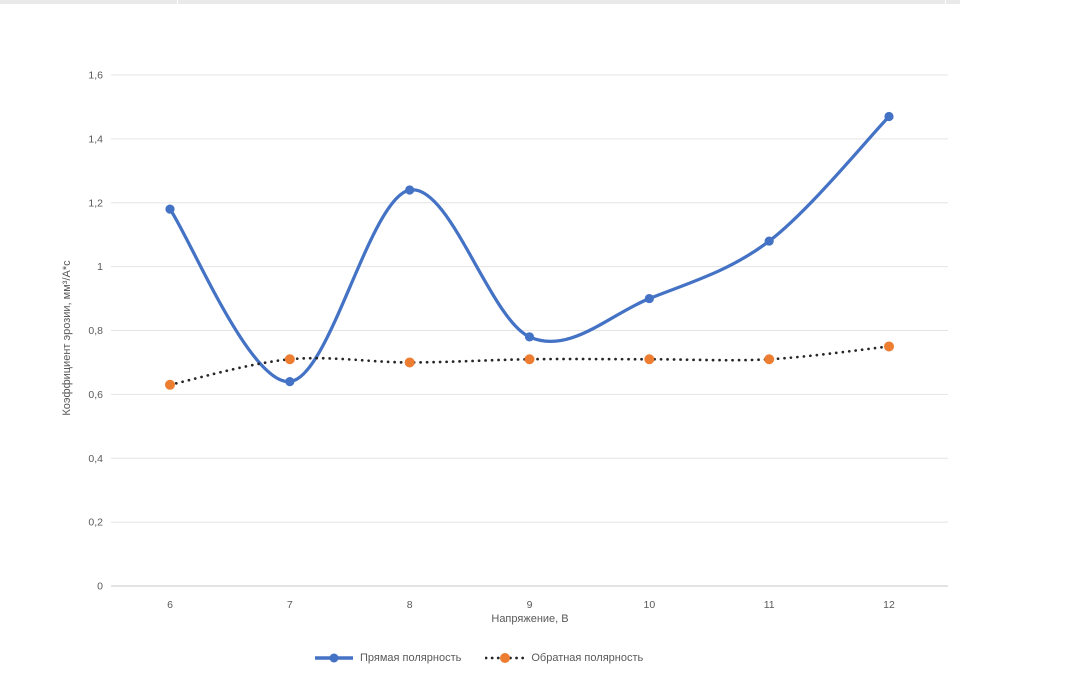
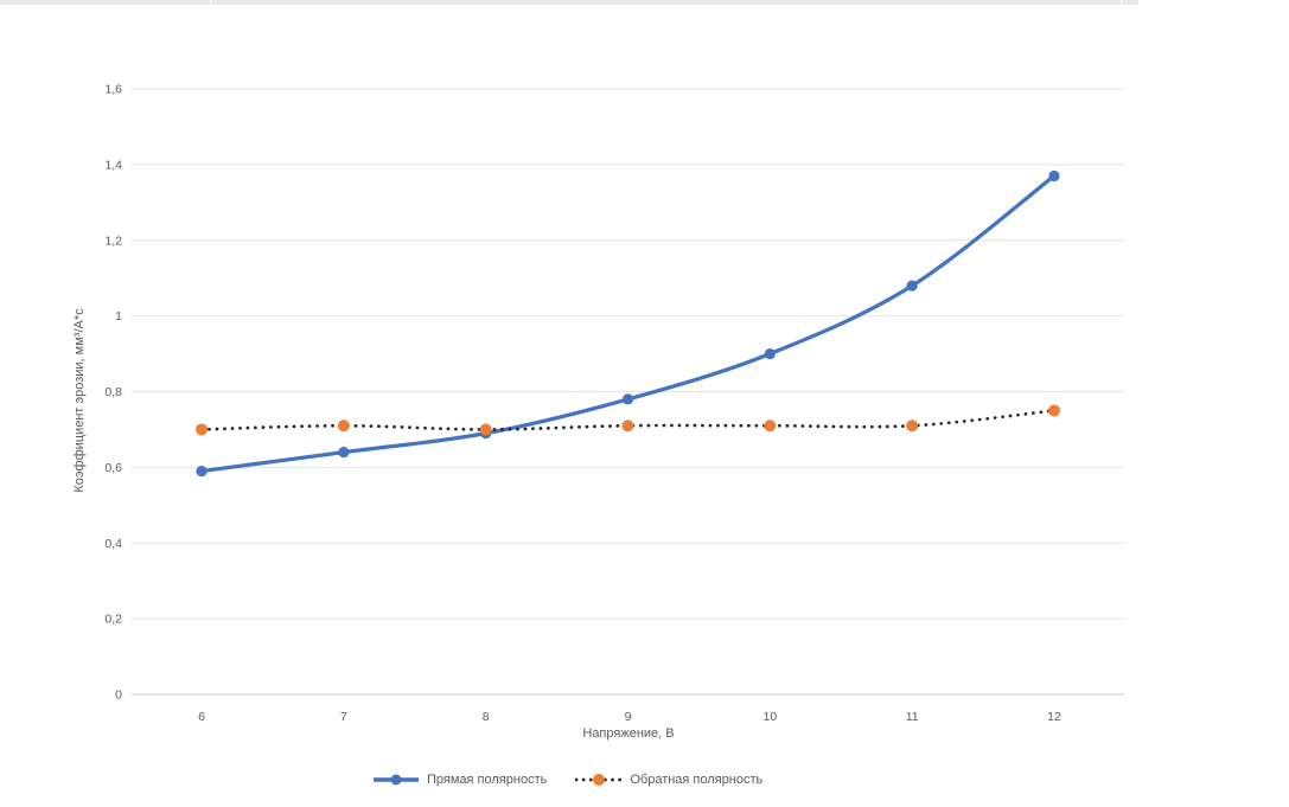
Прямая полярность/6: 1,18 -> 0,59
Обратная полярность/6: 0,63 -> 0,70
Прямая полярность/8: 1,24 -> 0,69
Прямая полярность/12: 1,47 -> 1,37
